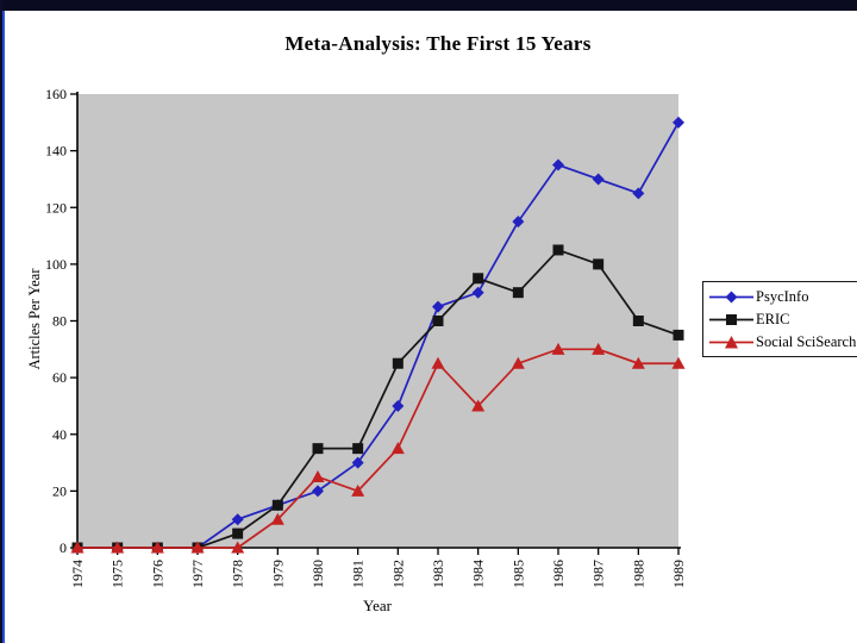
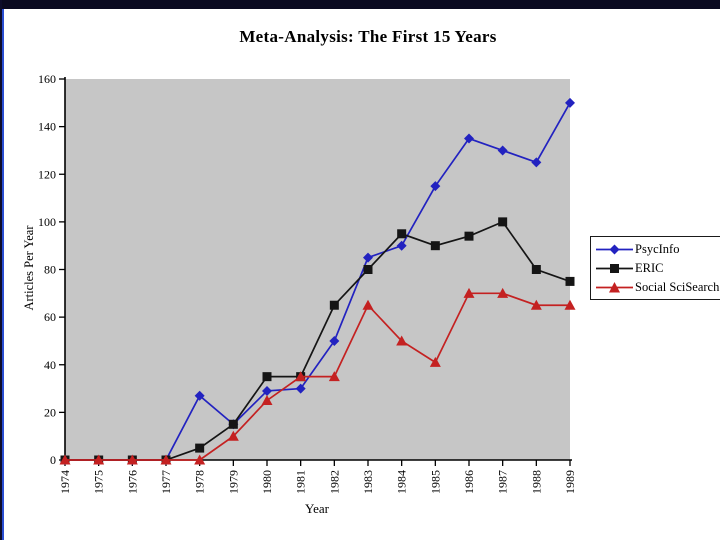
PsycInfo/1978: 10 -> 27
PsycInfo/1980: 20 -> 29
Social SciSearch/1981: 20 -> 35
Social SciSearch/1985: 65 -> 41
ERIC/1986: 105 -> 94
